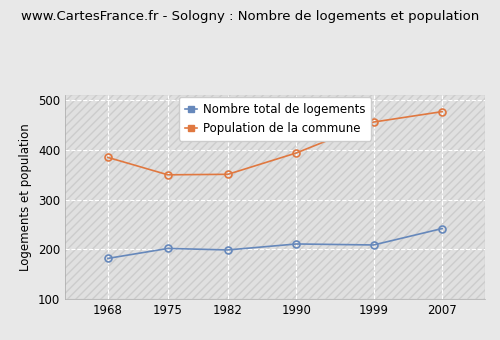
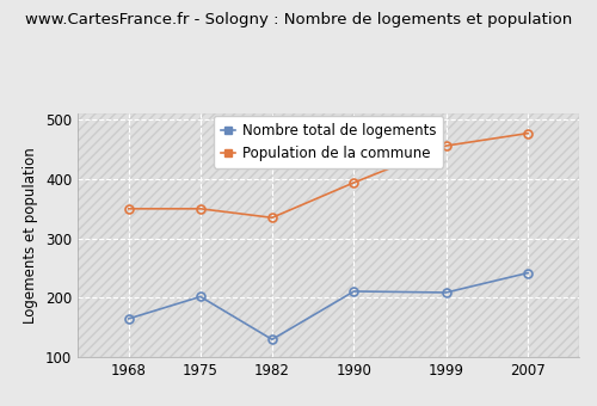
Nombre total de logements/1968: 182 -> 165
Population de la commune/1968: 385 -> 350
Nombre total de logements/1982: 199 -> 130
Population de la commune/1982: 351 -> 335
